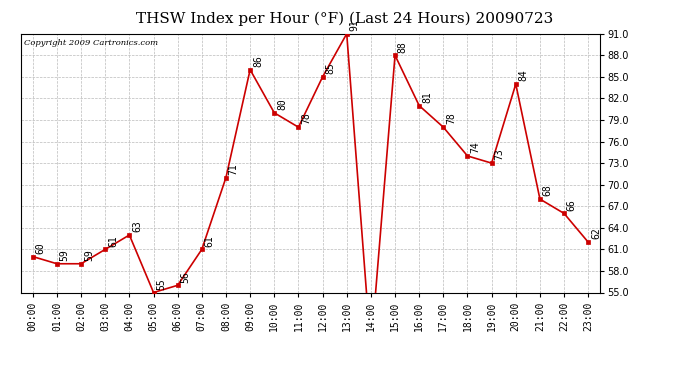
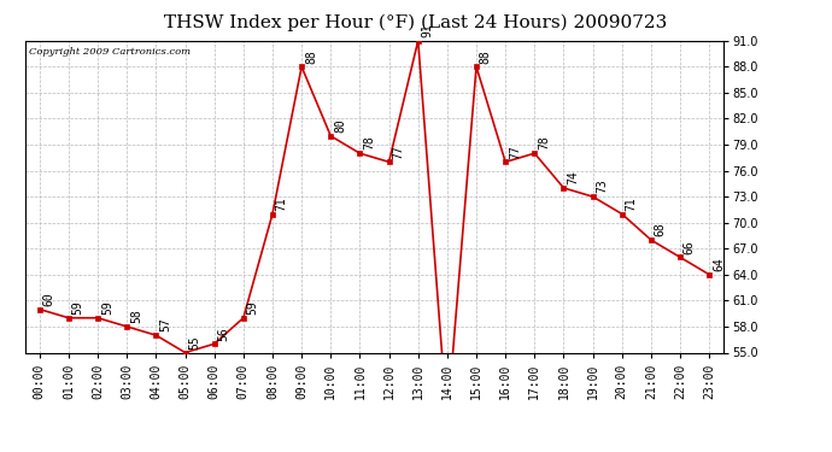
03:00: 61 -> 58
04:00: 63 -> 57
07:00: 61 -> 59
09:00: 86 -> 88
12:00: 85 -> 77
16:00: 81 -> 77
20:00: 84 -> 71
23:00: 62 -> 64
